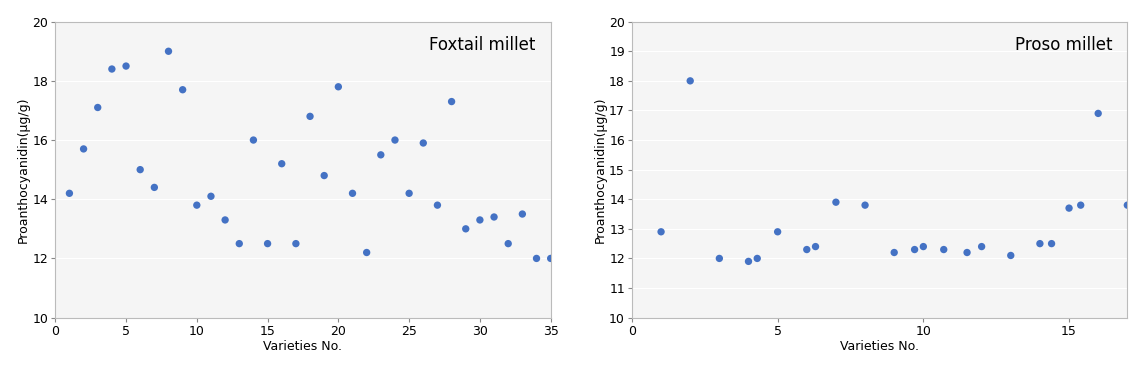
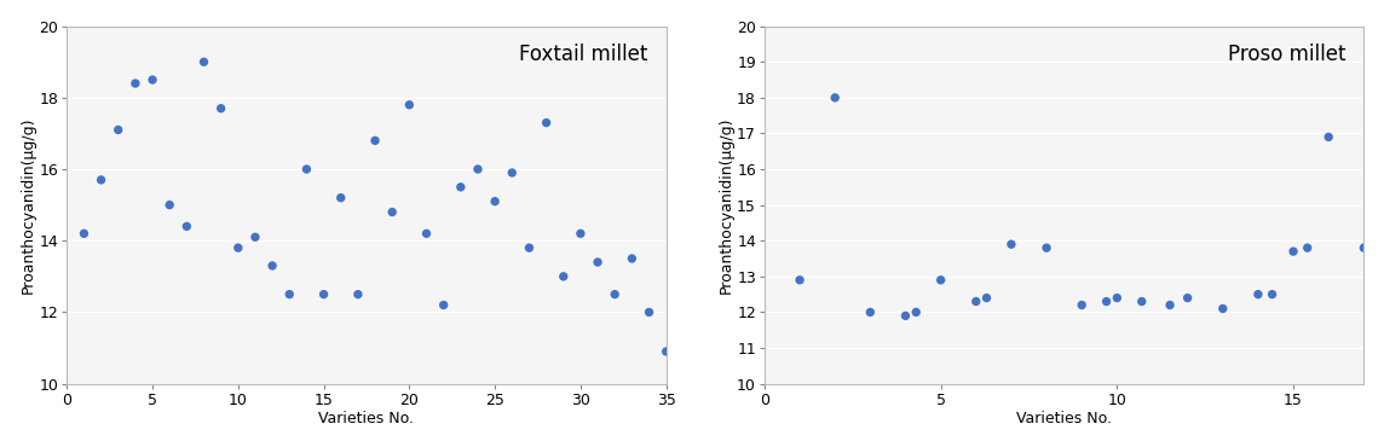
25: 14.2 -> 15.1
30: 13.3 -> 14.2
35: 12.0 -> 10.9
